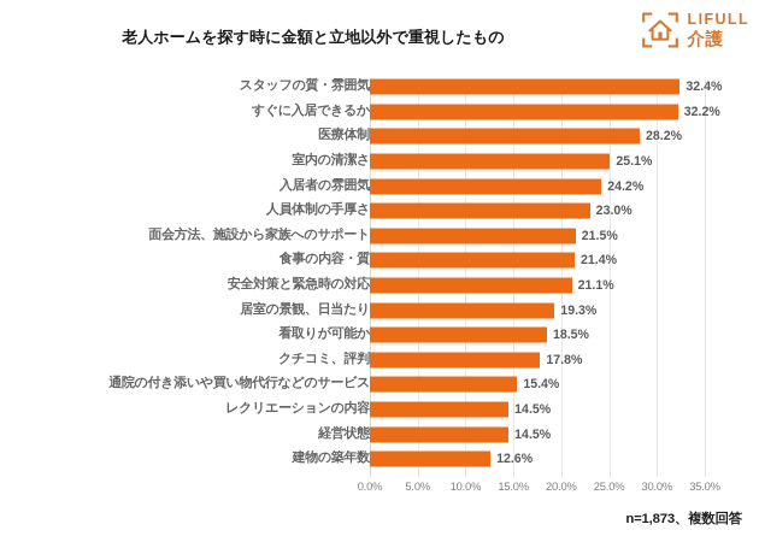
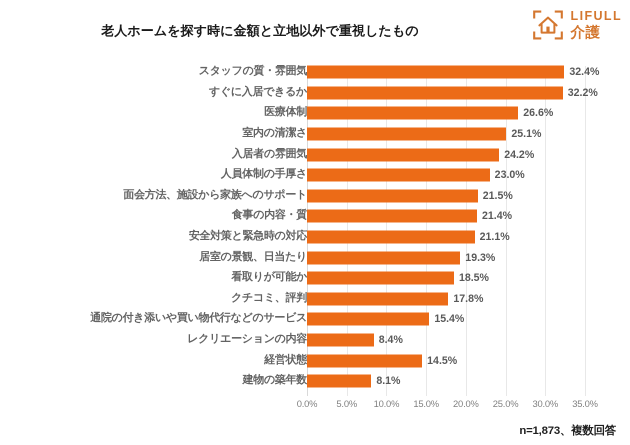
医療体制: 28.2% -> 26.6%
レクリエーションの内容: 14.5% -> 8.4%
建物の築年数: 12.6% -> 8.1%
